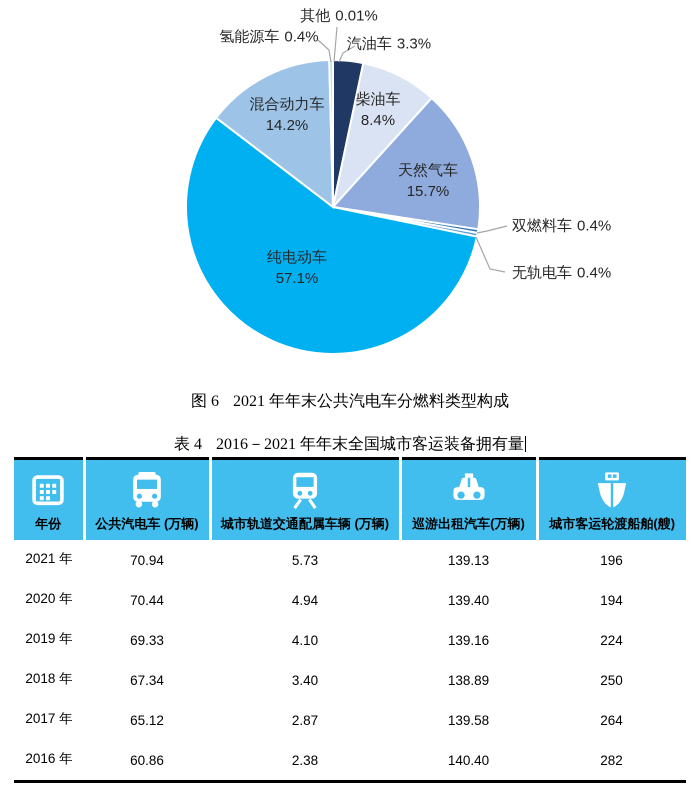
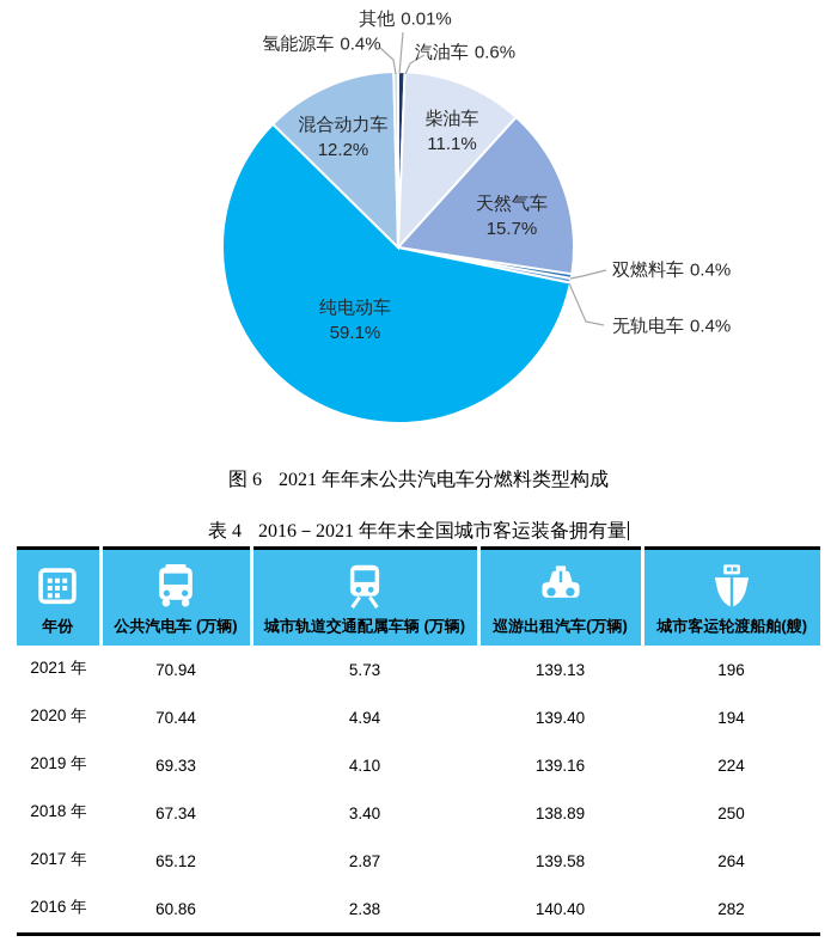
汽油车: 3.3% -> 0.6%
柴油车: 8.4% -> 11.1%
纯电动车: 57.1% -> 59.1%
混合动力车: 14.2% -> 12.2%
